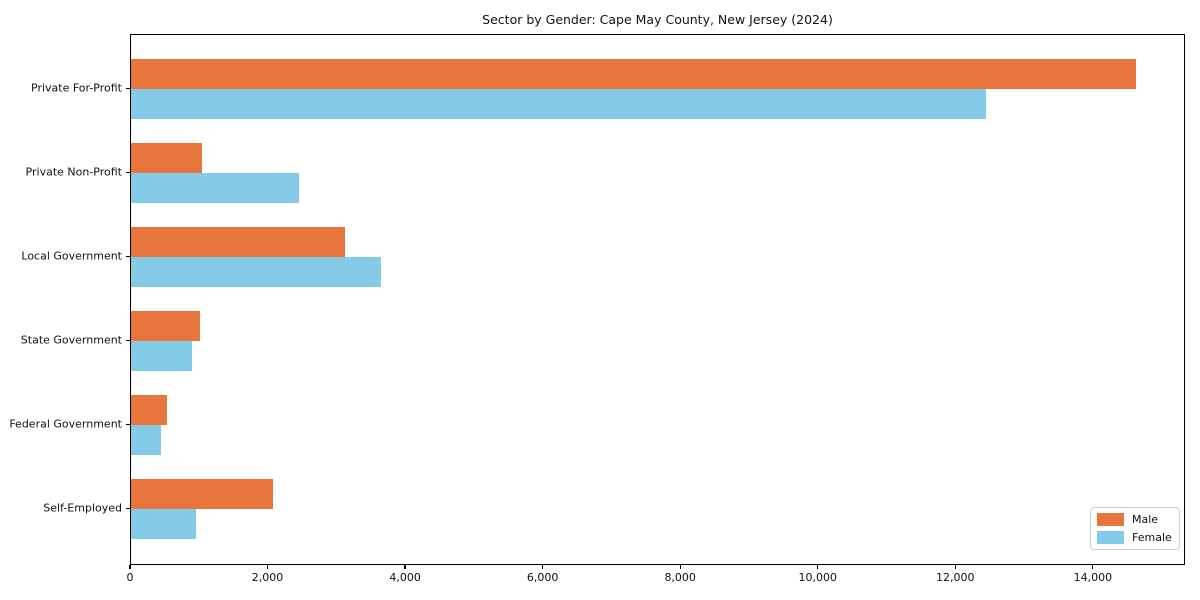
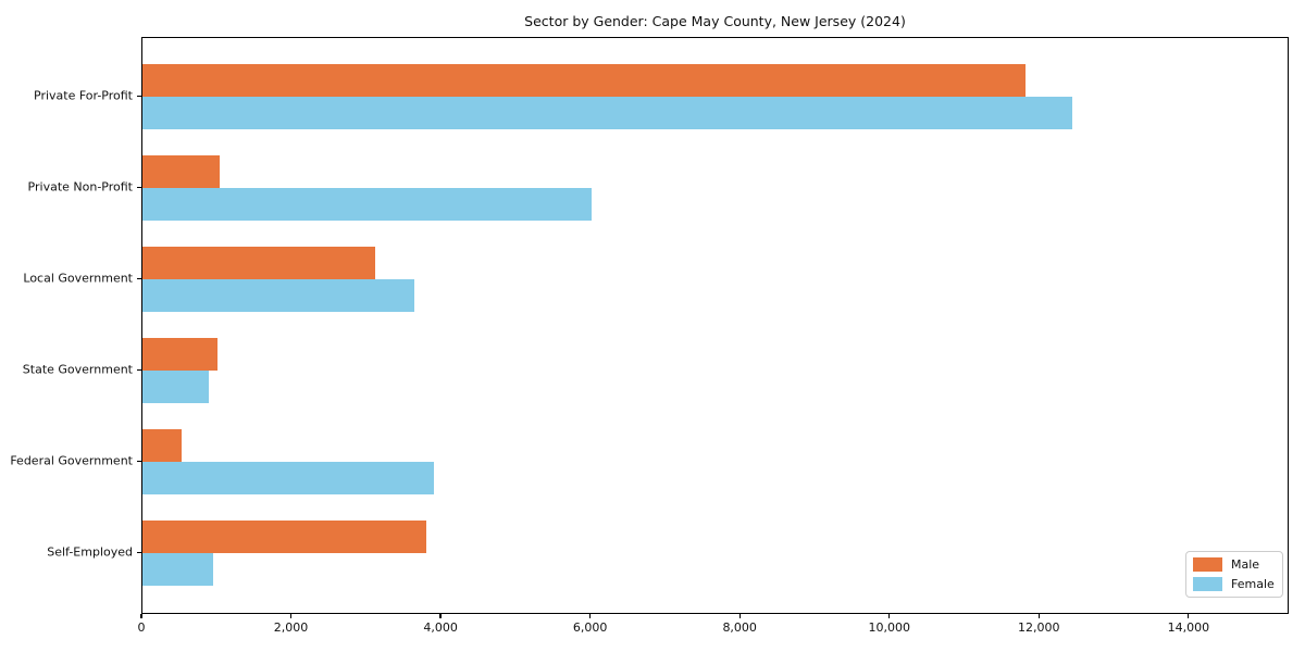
Male/Private For-Profit: 14600 -> 11800
Female/Private Non-Profit: 2400 -> 6000
Female/Federal Government: 400 -> 3900
Male/Self-Employed: 2100 -> 3800
